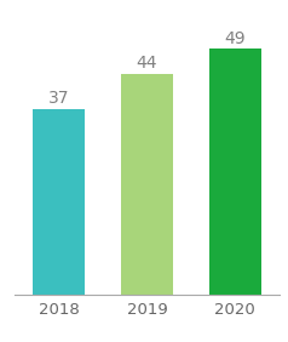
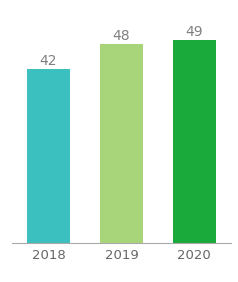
2018: 37 -> 42
2019: 44 -> 48
